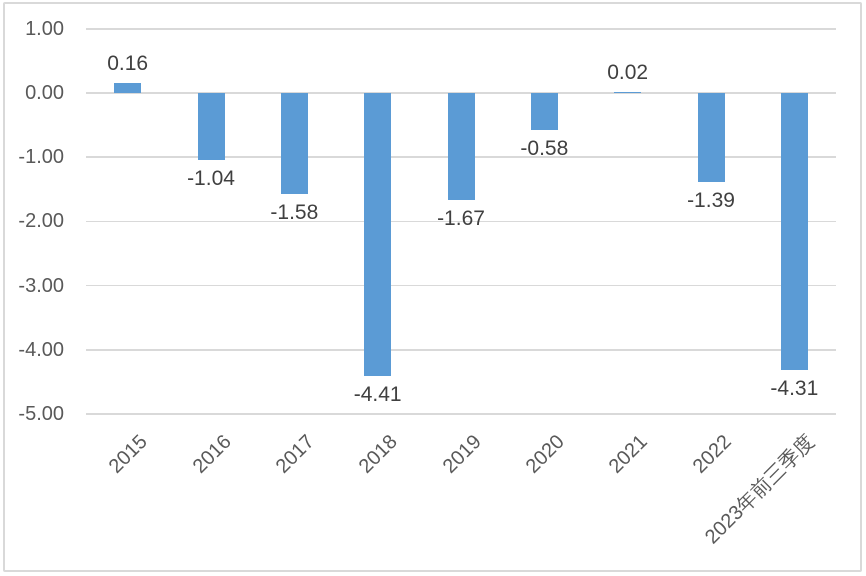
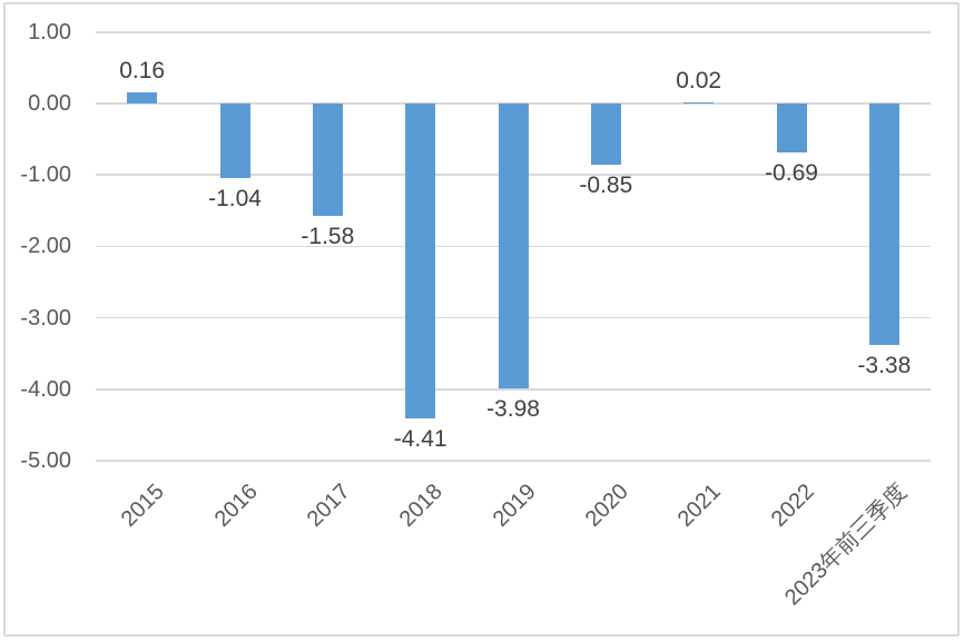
2019: -1.67 -> -3.98
2020: -0.58 -> -0.85
2022: -1.39 -> -0.69
2023年前三季度: -4.31 -> -3.38
